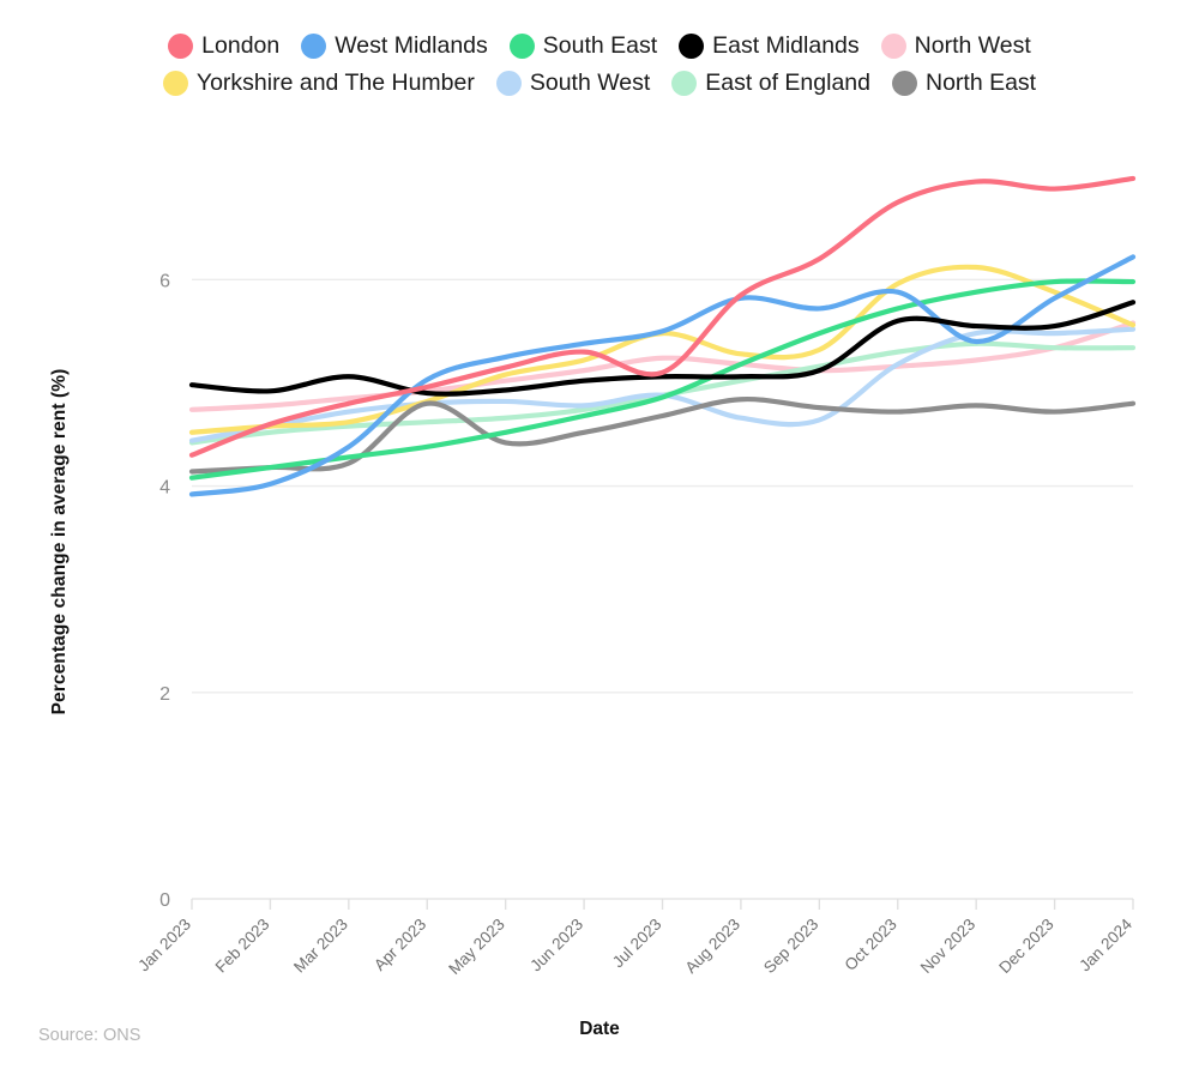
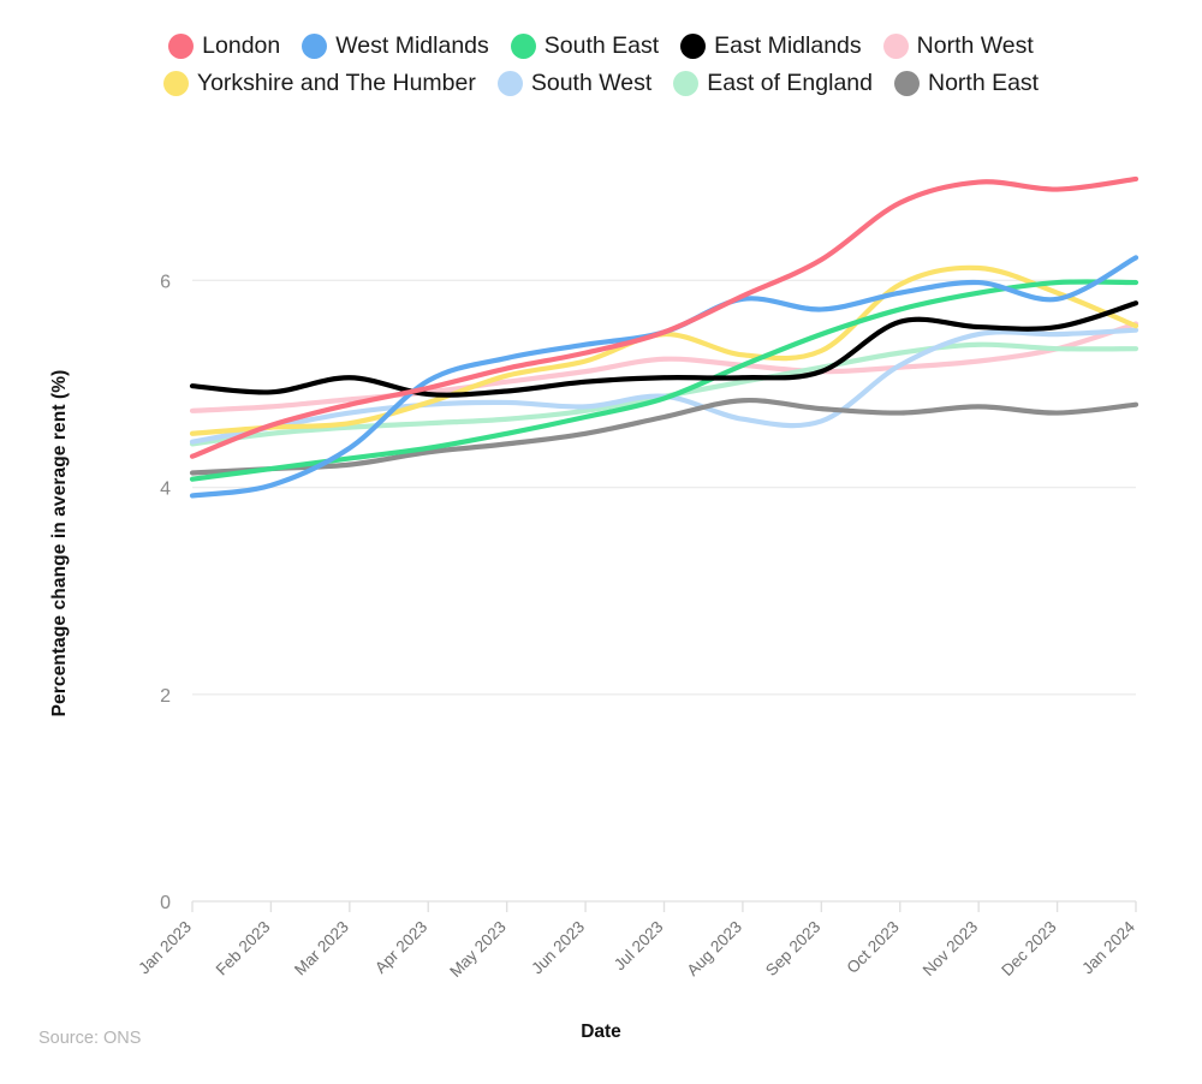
North East/Apr 2023: 4.8 -> 4.3
London/Jul 2023: 5.1 -> 5.5
West Midlands/Nov 2023: 5.4 -> 6.0
